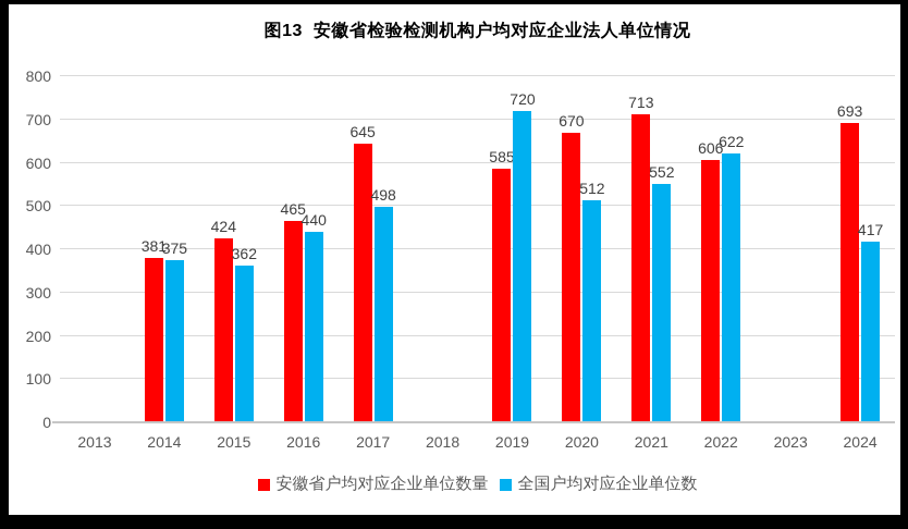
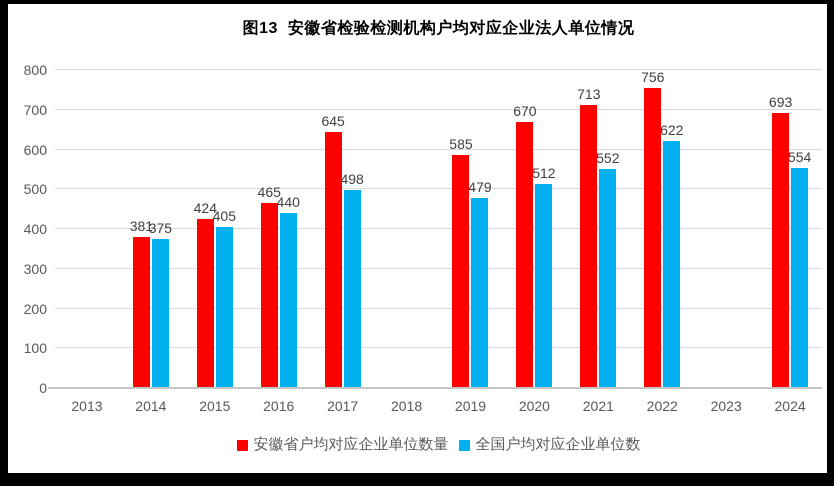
全国户均对应企业单位数/2015: 362 -> 405
全国户均对应企业单位数/2019: 720 -> 479
安徽省户均对应企业单位数量/2022: 606 -> 756
全国户均对应企业单位数/2024: 417 -> 554
